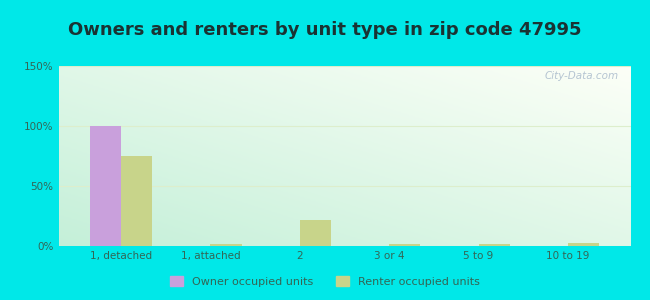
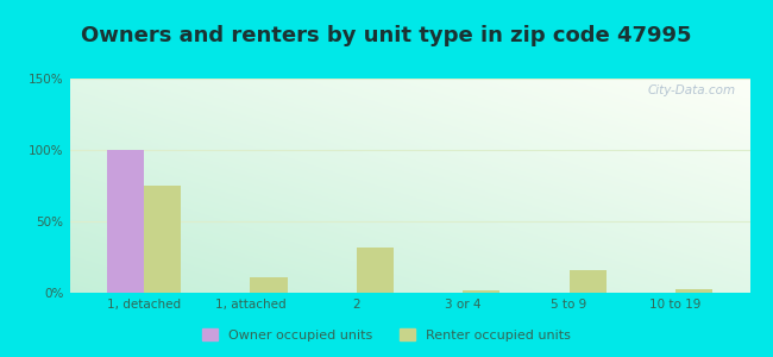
Renter occupied units/1, attached: 2% -> 11%
Renter occupied units/2: 22% -> 32%
Renter occupied units/5 to 9: 2% -> 16%
